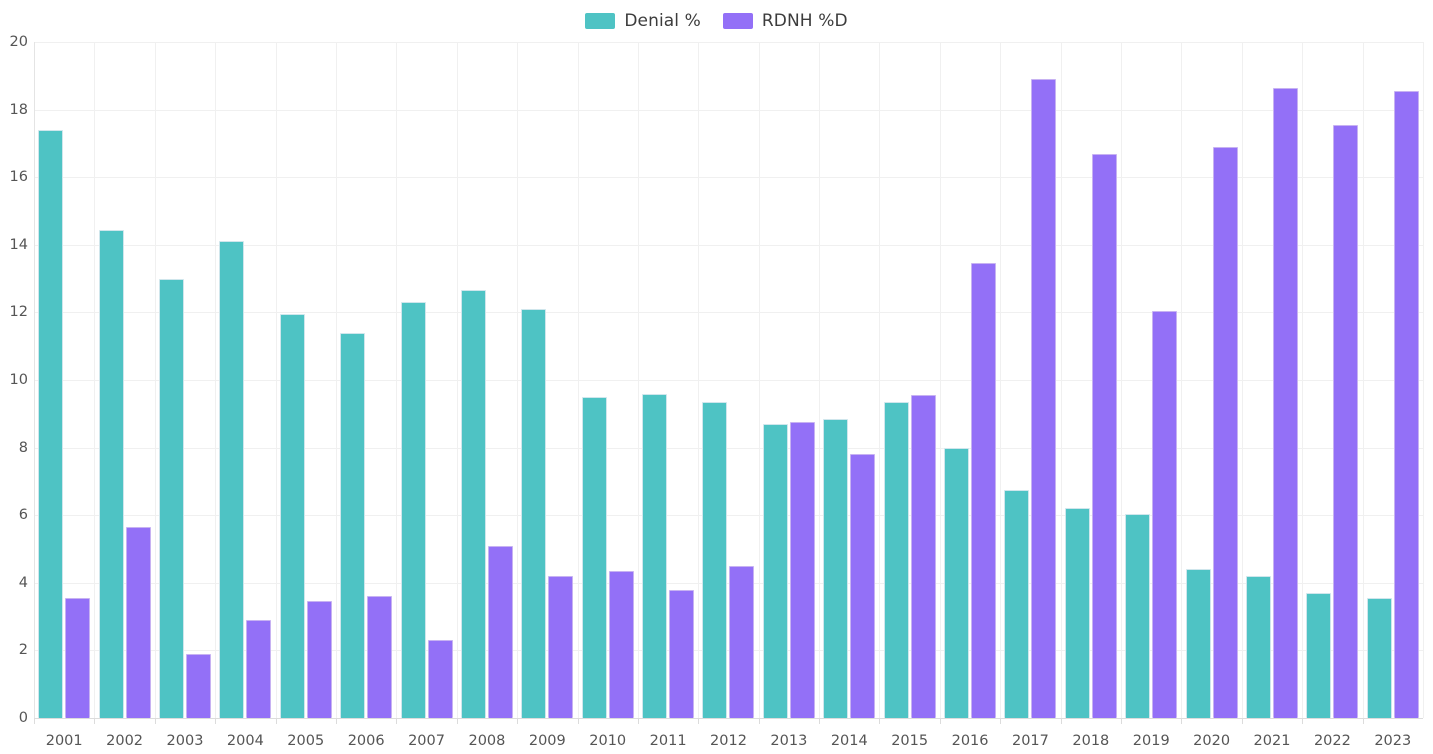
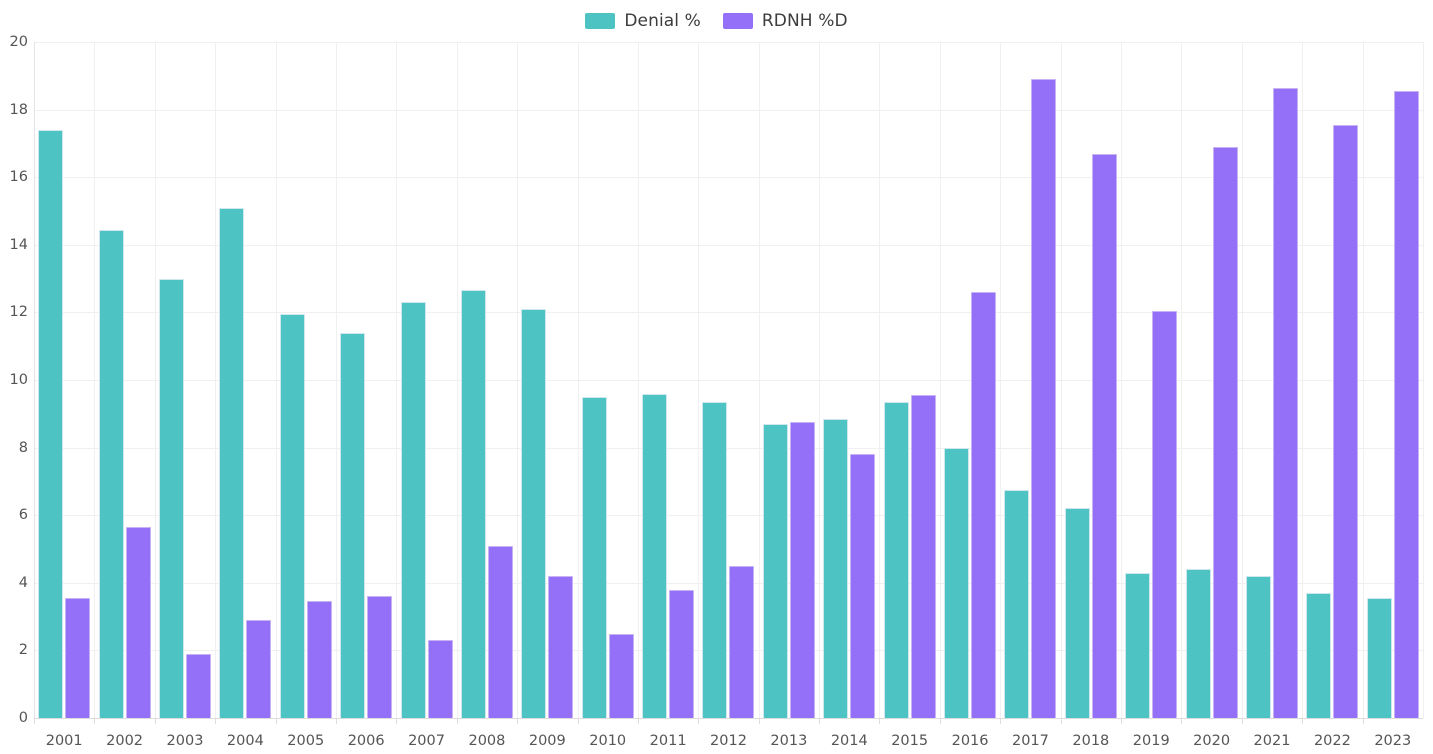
Denial %/2004: 14.1 -> 15.1
RDNH %D/2010: 4.3 -> 2.5
RDNH %D/2016: 13.4 -> 12.6
Denial %/2019: 6.0 -> 4.3
